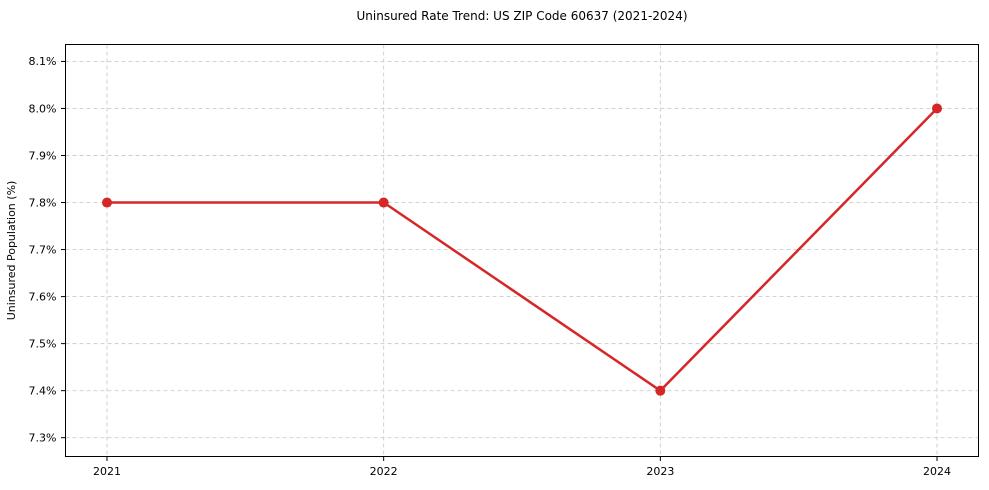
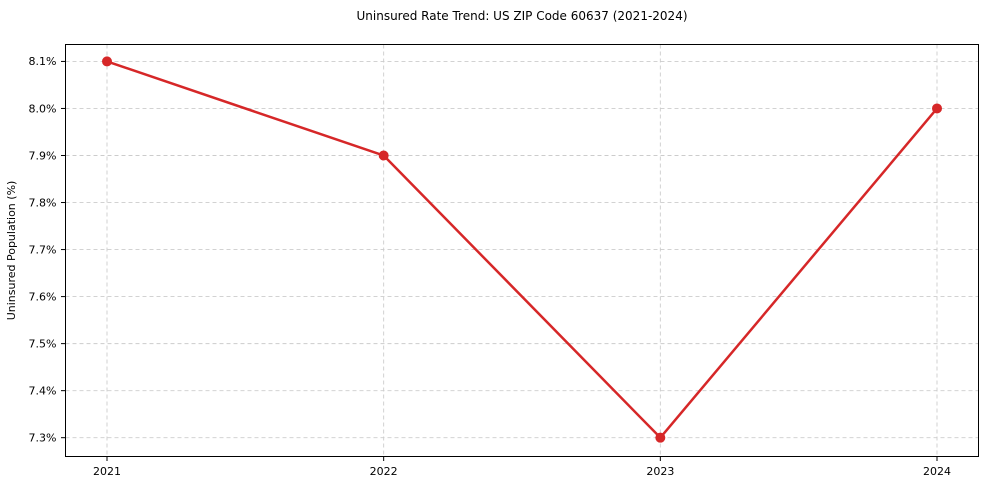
2021: 7.8% -> 8.1%
2022: 7.8% -> 7.9%
2023: 7.4% -> 7.3%
